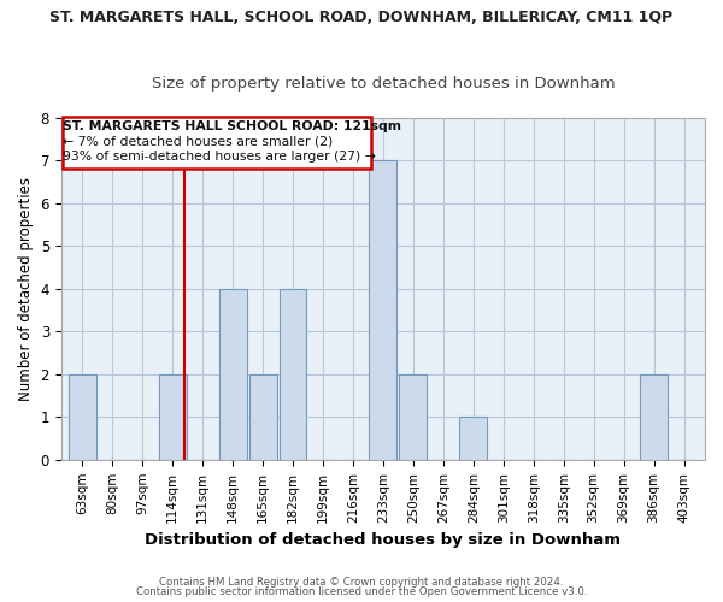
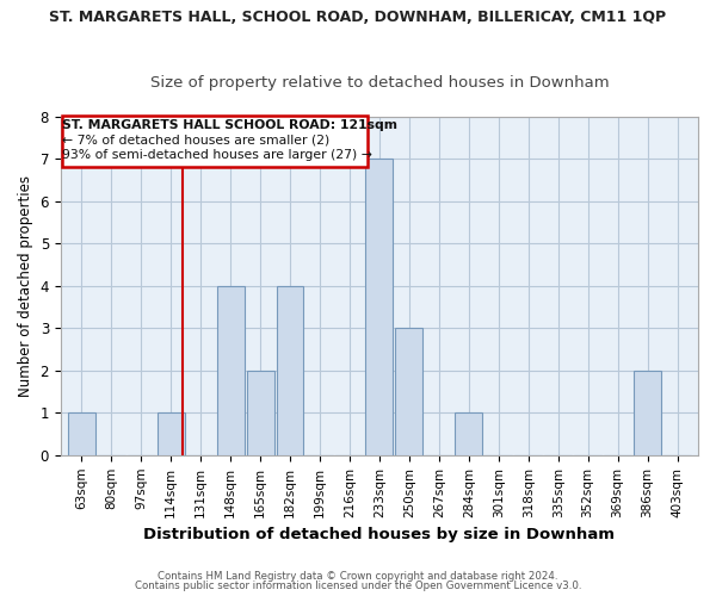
63sqm: 2 -> 1
114sqm: 2 -> 1
250sqm: 2 -> 3
